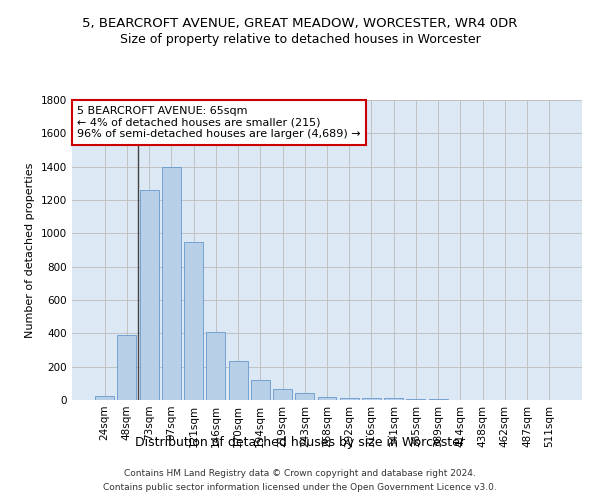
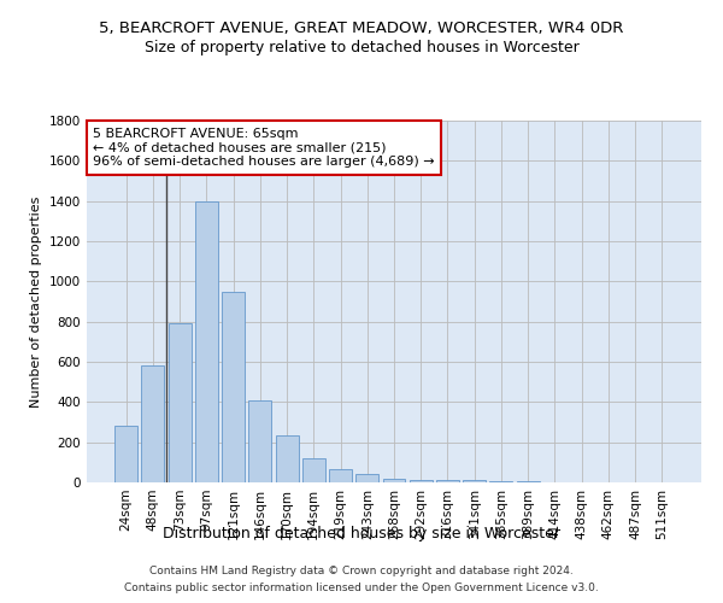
24sqm: 20 -> 280
48sqm: 390 -> 580
73sqm: 1260 -> 790
